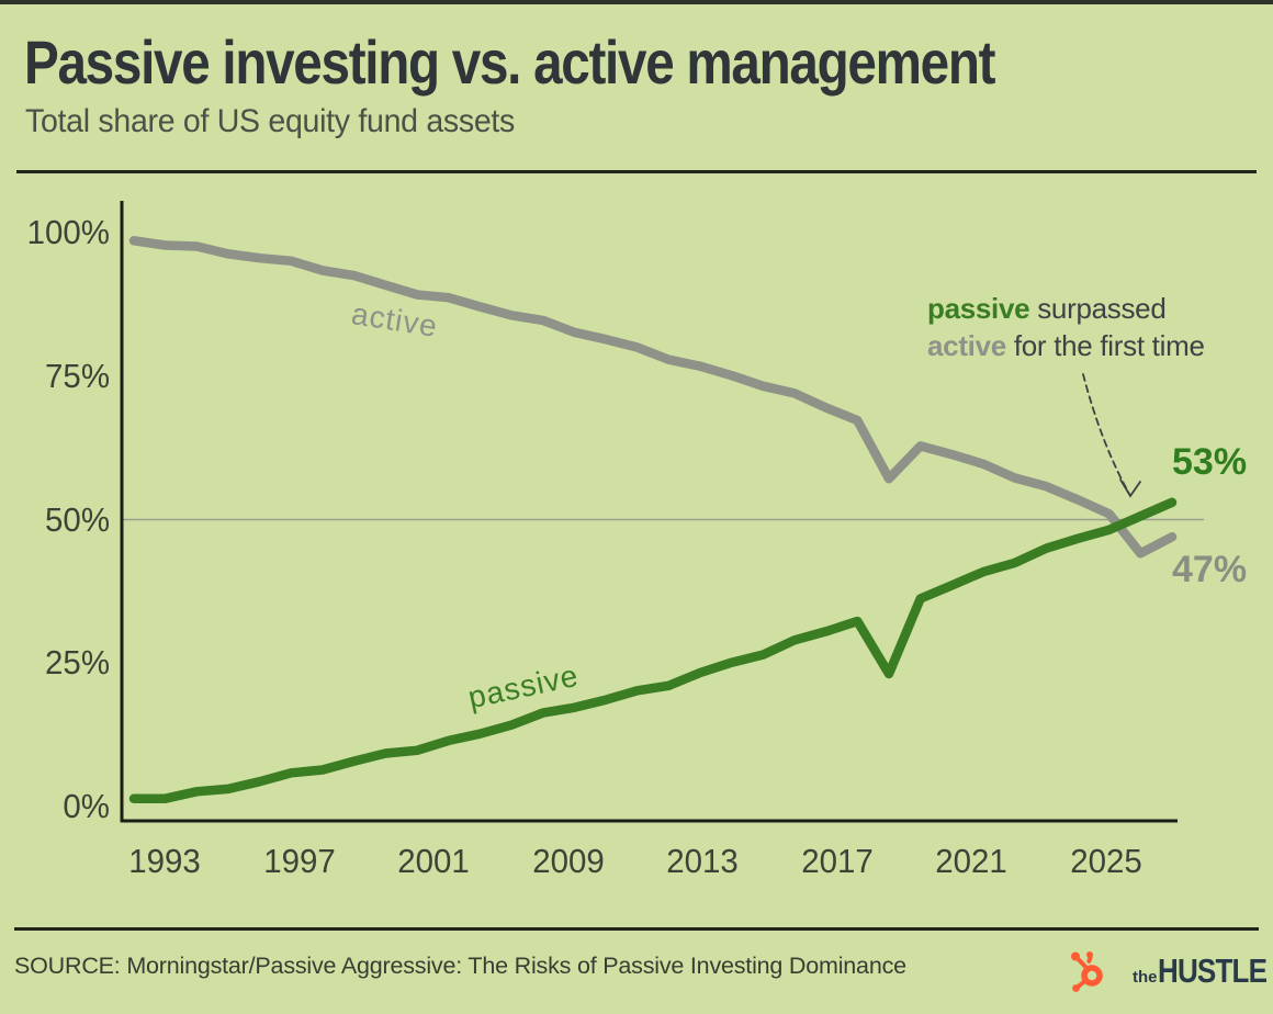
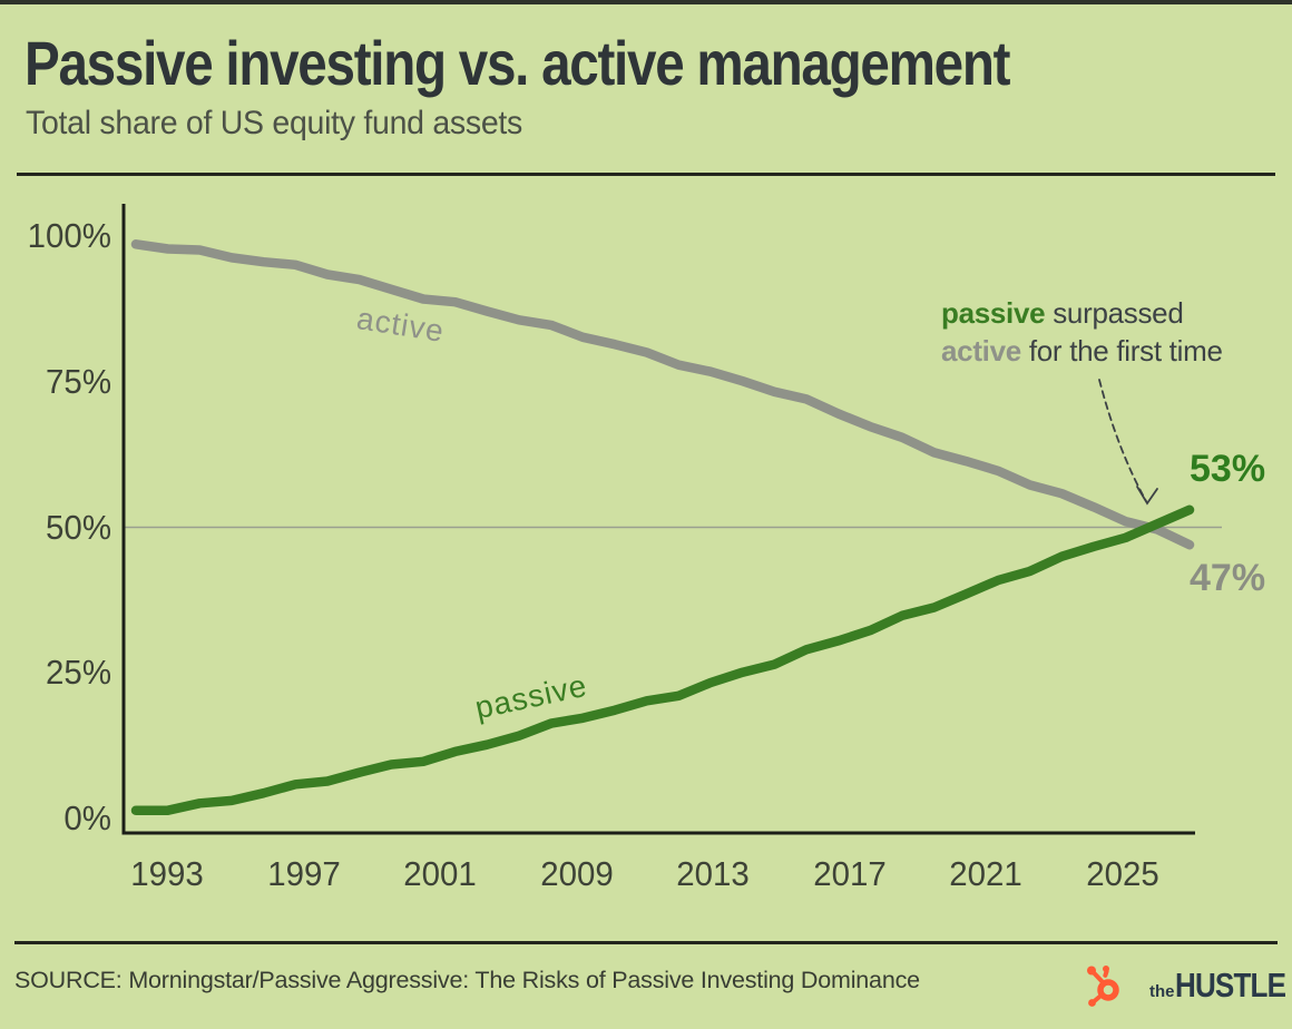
active/2017: 57% -> 65%
passive/2017: 23% -> 35%
active/2025: 44% -> 50%
